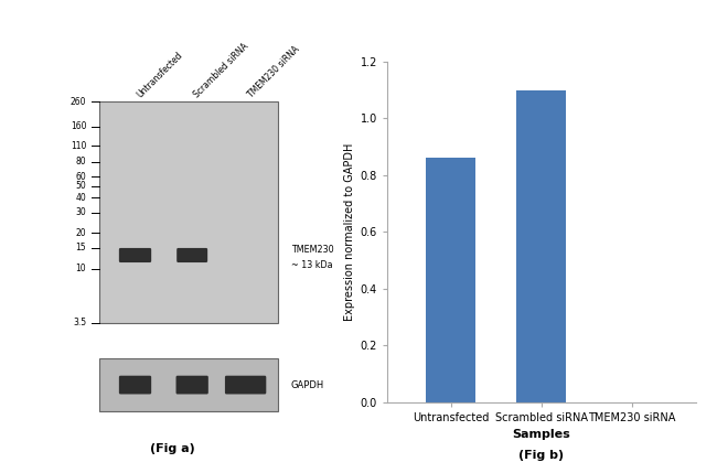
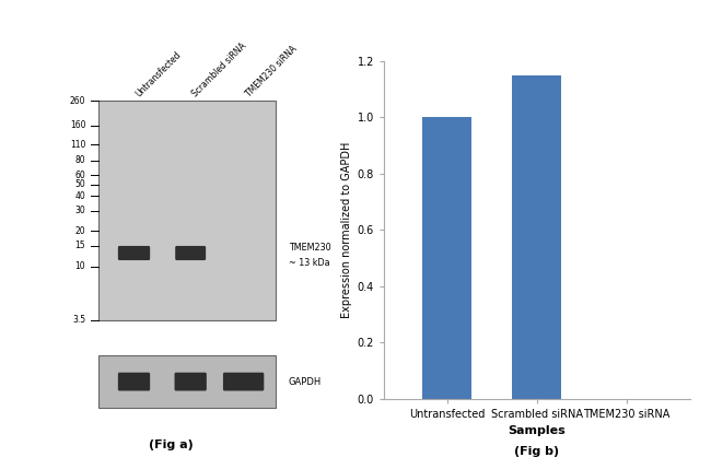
Untransfected: 0.86 -> 1.00
Scrambled siRNA: 1.10 -> 1.15
